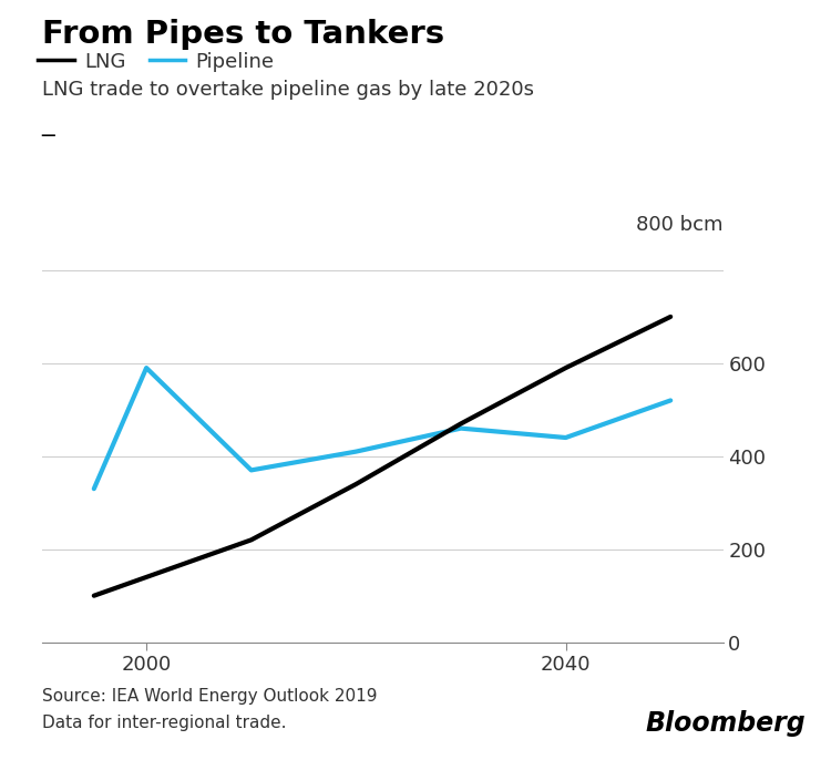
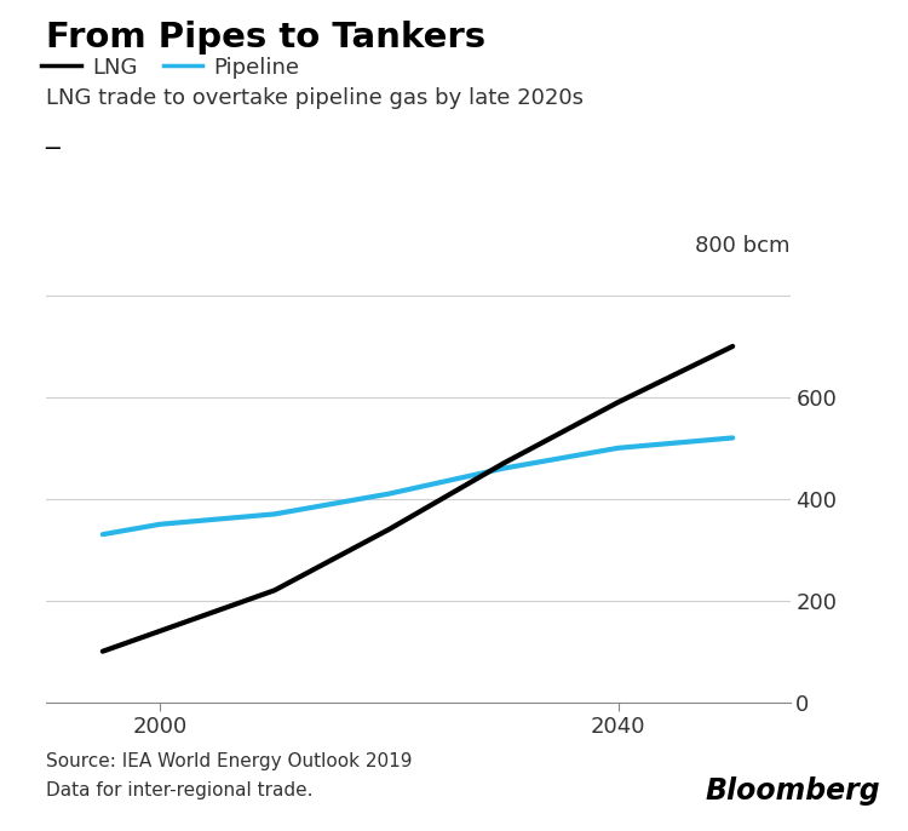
Pipeline/2000: 590 -> 350
Pipeline/2040: 440 -> 500
